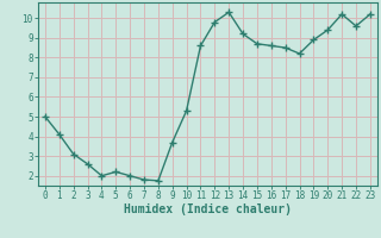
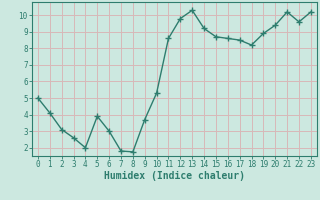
5: 2.2 -> 3.9
6: 2.0 -> 3.0
